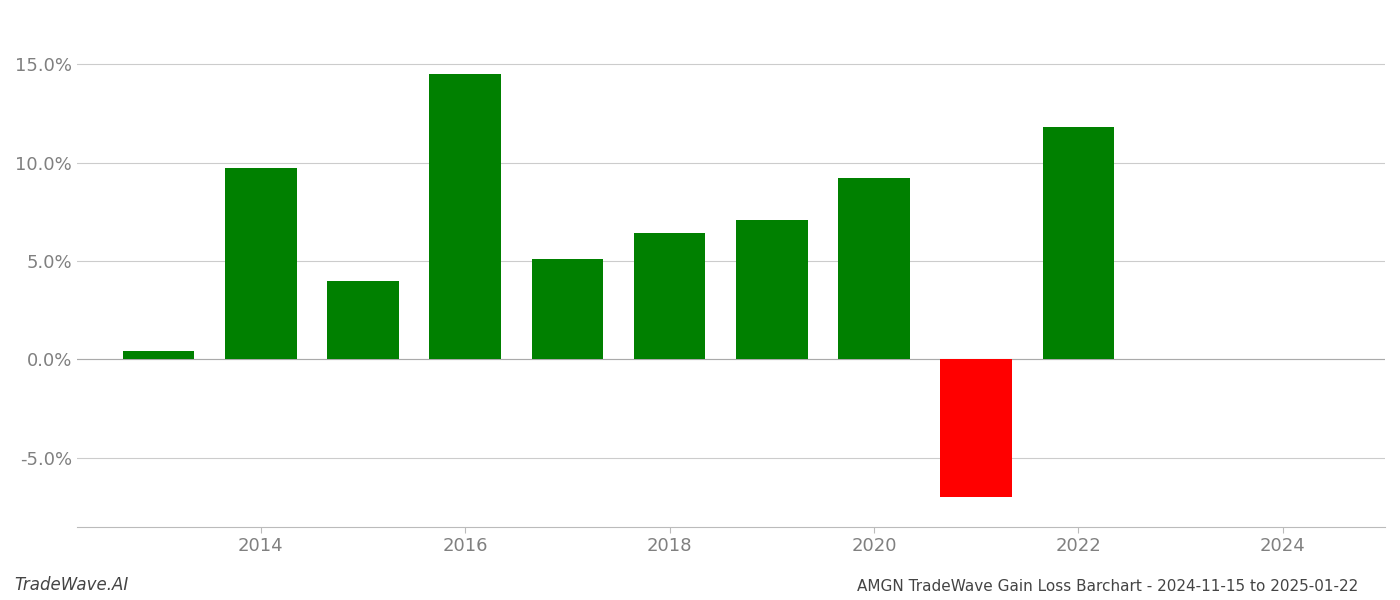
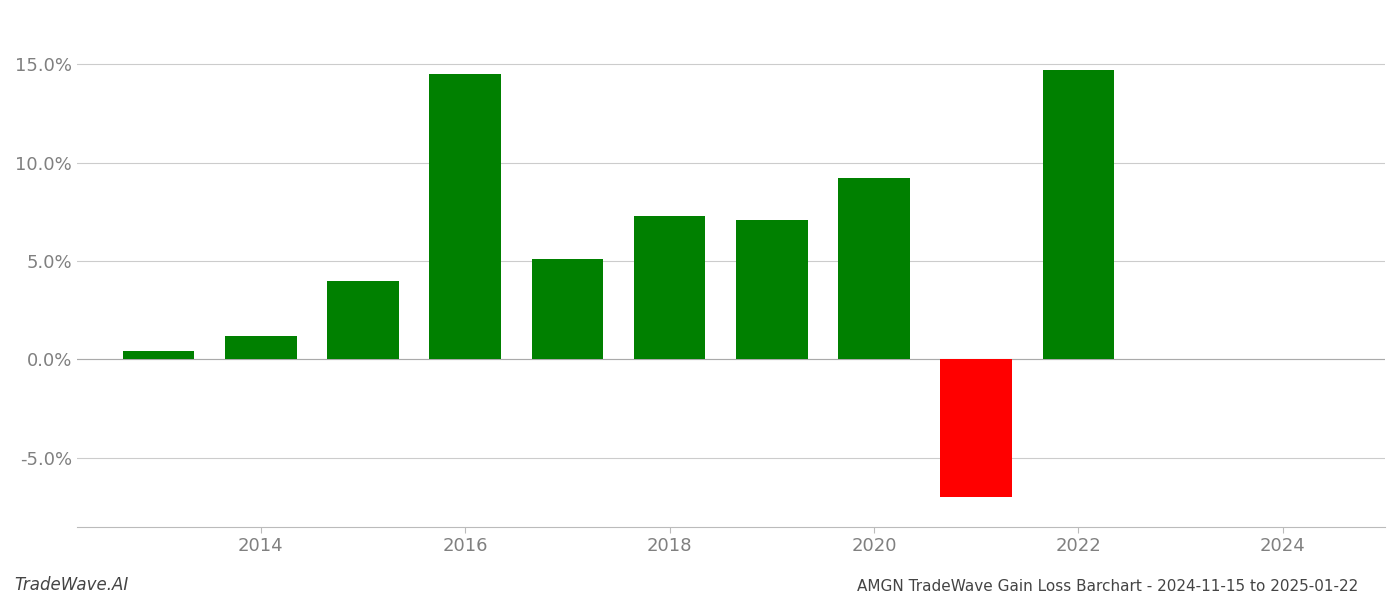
2014: 9.7% -> 1.2%
2018: 6.4% -> 7.3%
2022: 11.8% -> 14.7%
